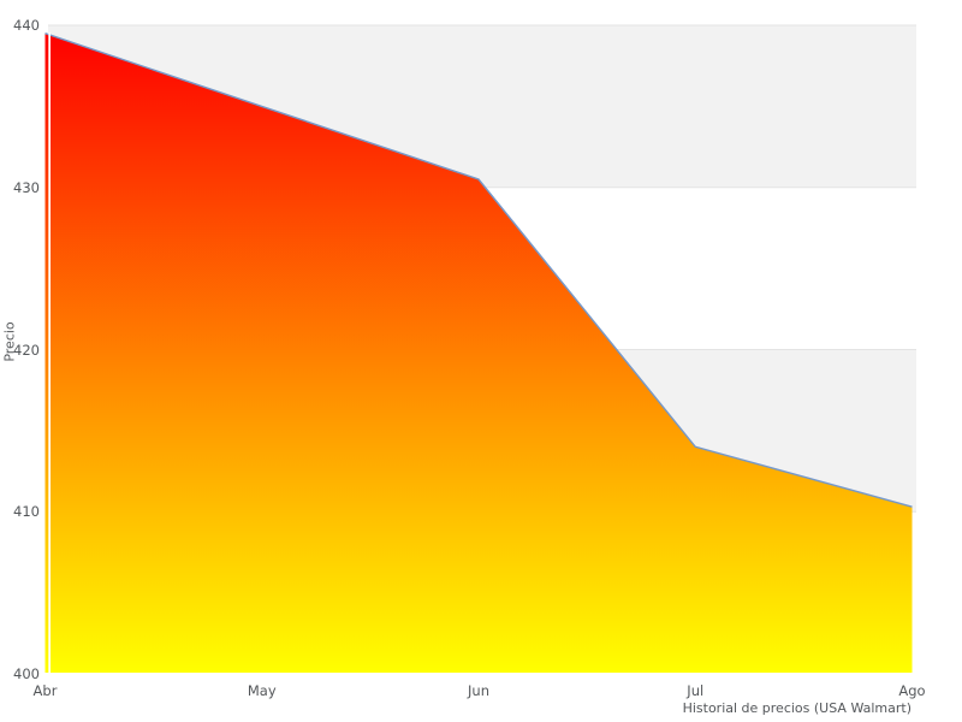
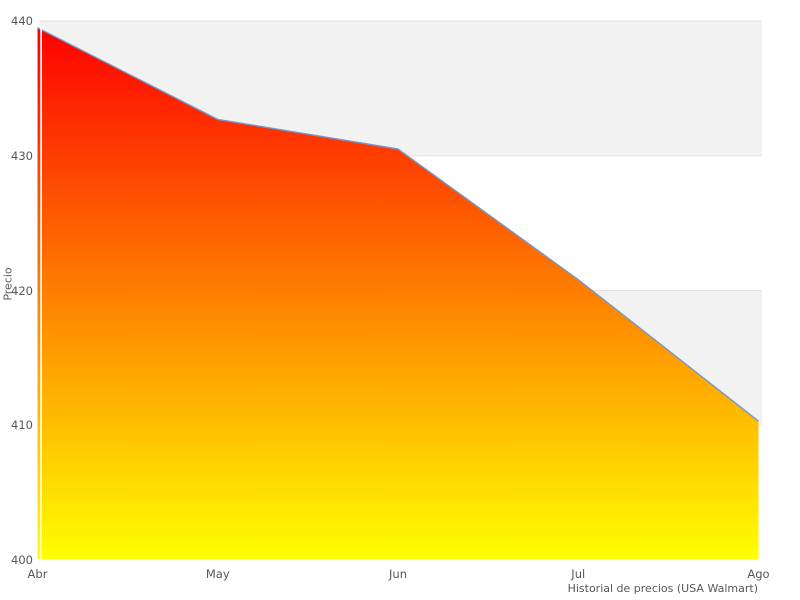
May: 435.0 -> 432.7
Jul: 414.0 -> 420.8
